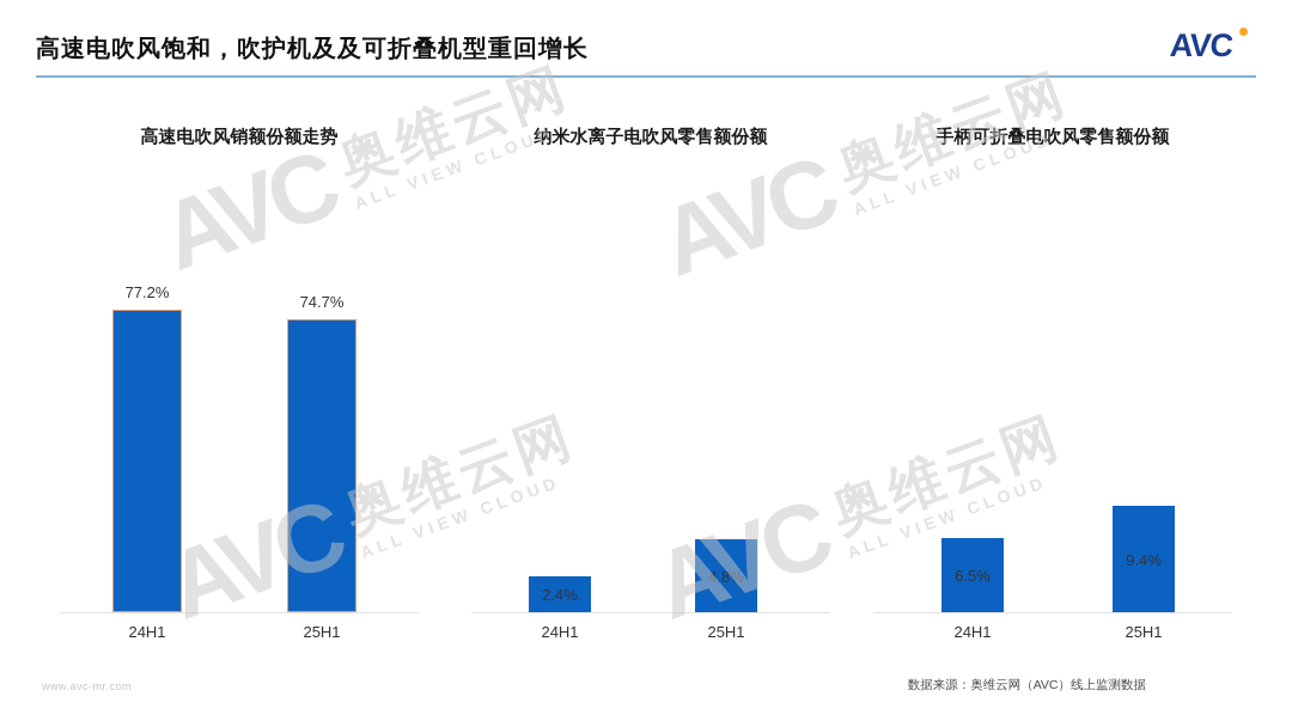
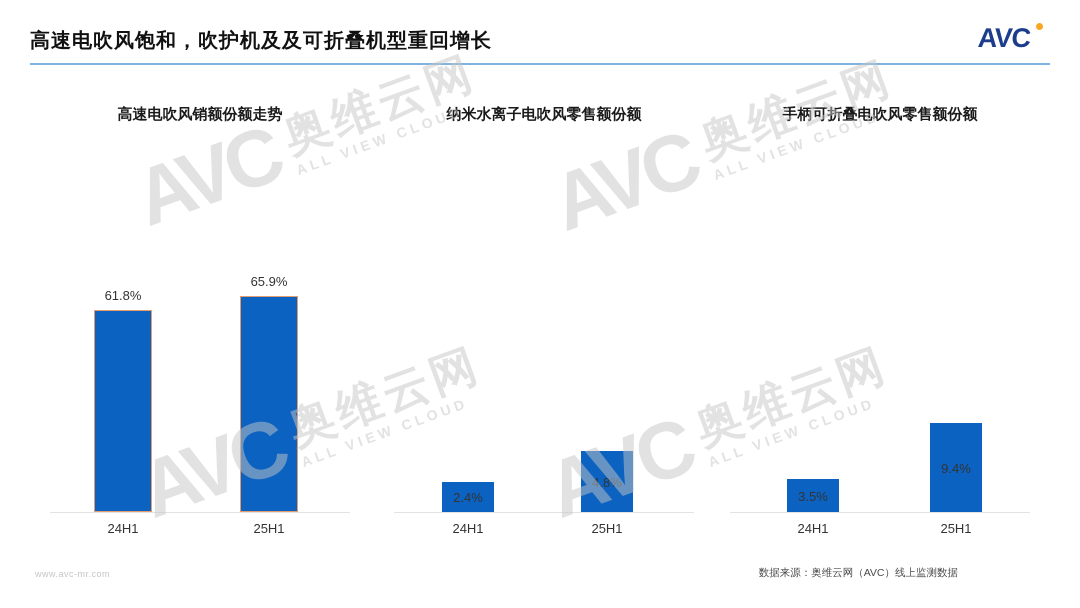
高速电吹风销额份额走势/24H1: 77.2% -> 61.8%
高速电吹风销额份额走势/25H1: 74.7% -> 65.9%
手柄可折叠电吹风零售额份额/24H1: 6.5% -> 3.5%
